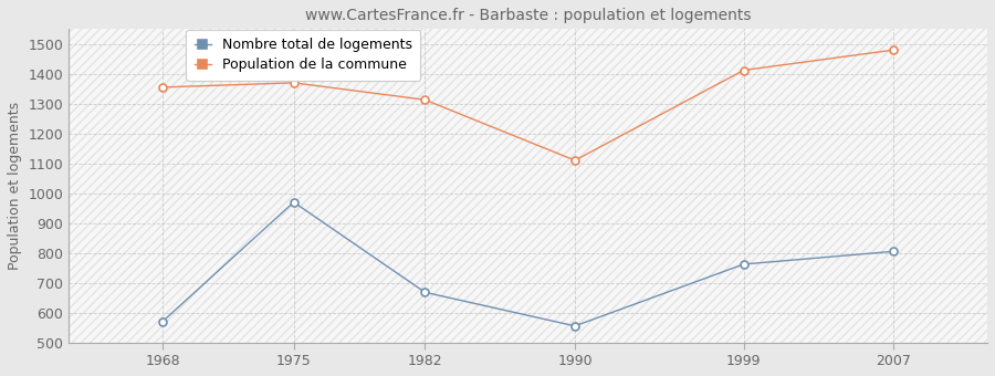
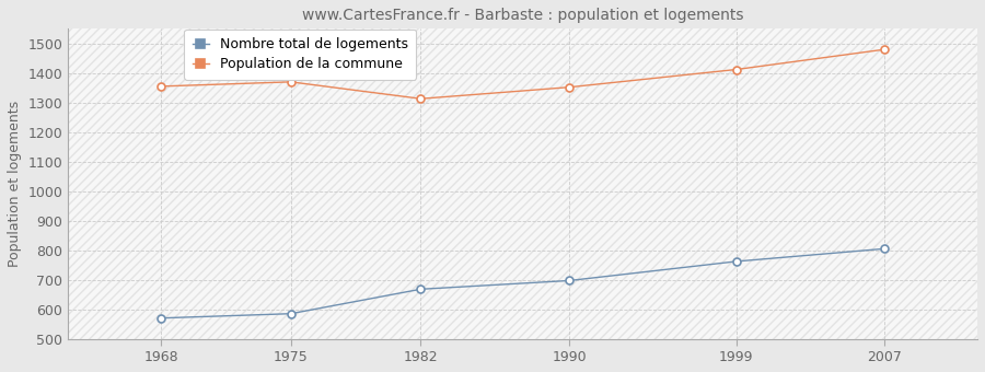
Nombre total de logements/1975: 970 -> 585
Nombre total de logements/1990: 555 -> 697
Population de la commune/1990: 1110 -> 1352
